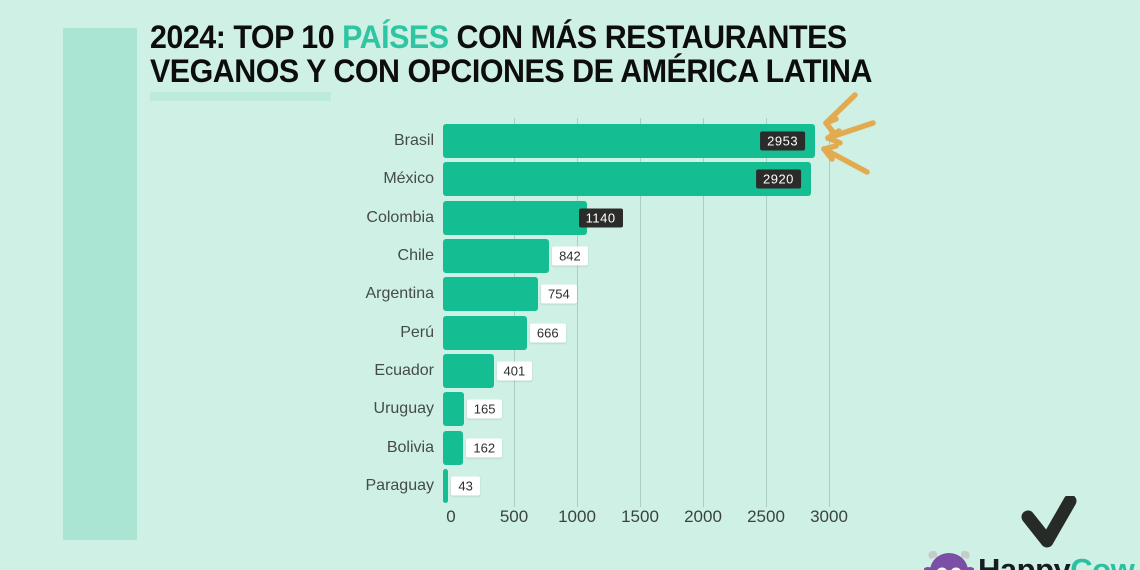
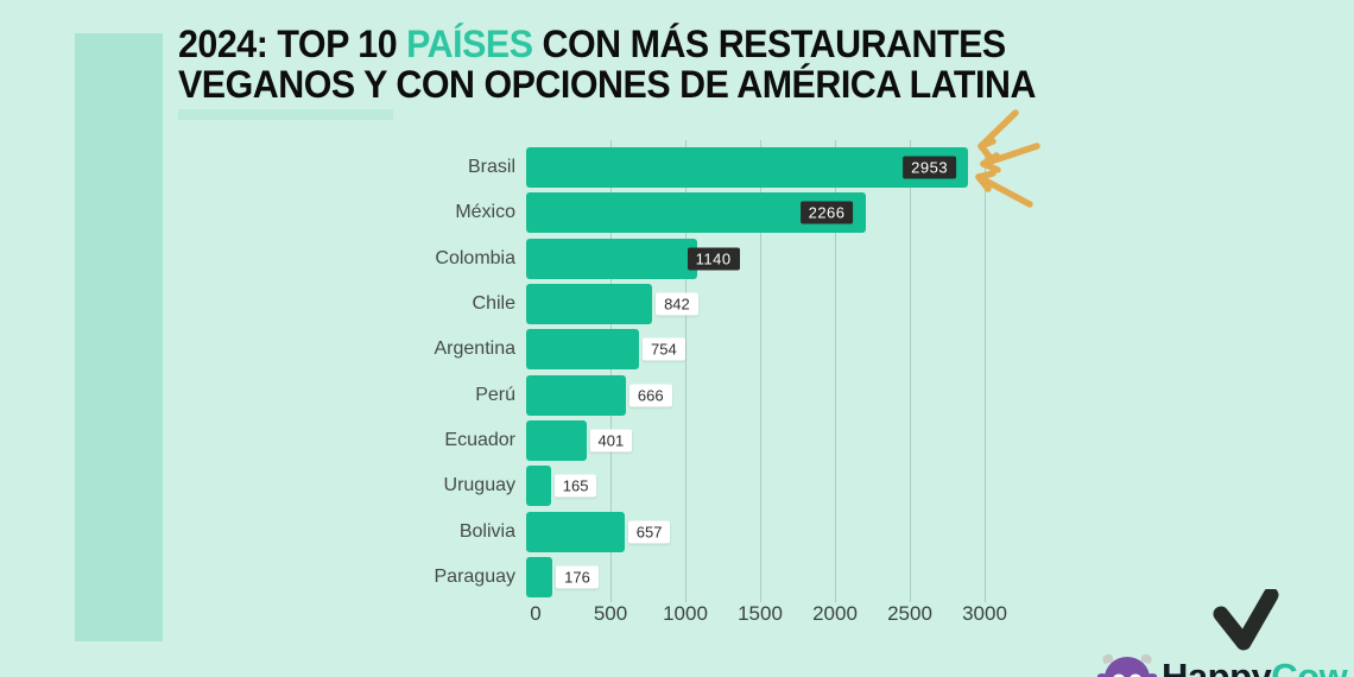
México: 2920 -> 2266
Bolivia: 162 -> 657
Paraguay: 43 -> 176
